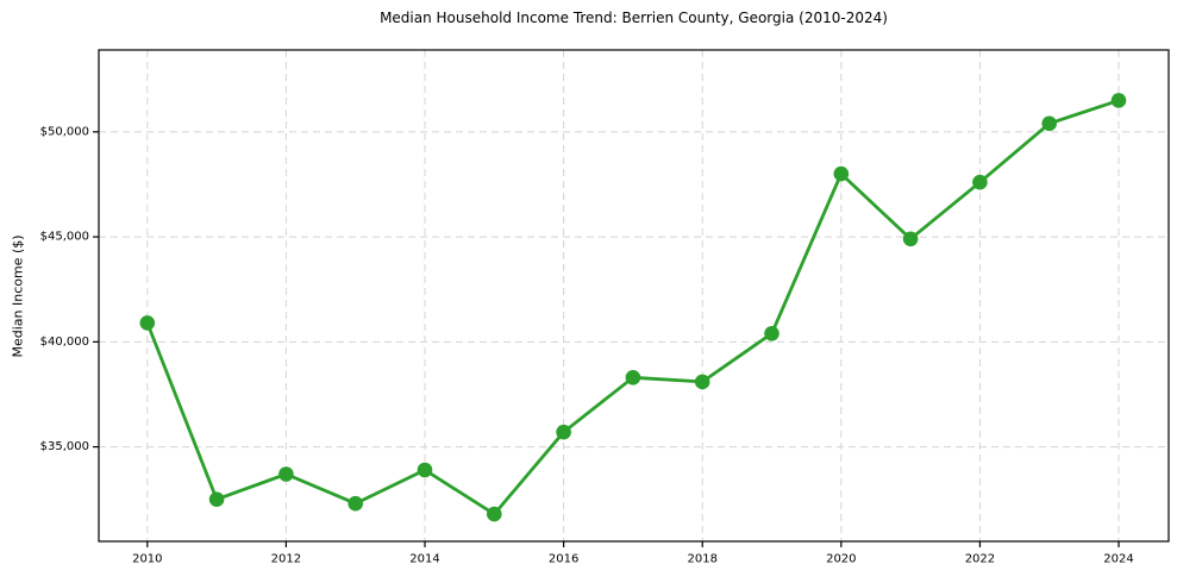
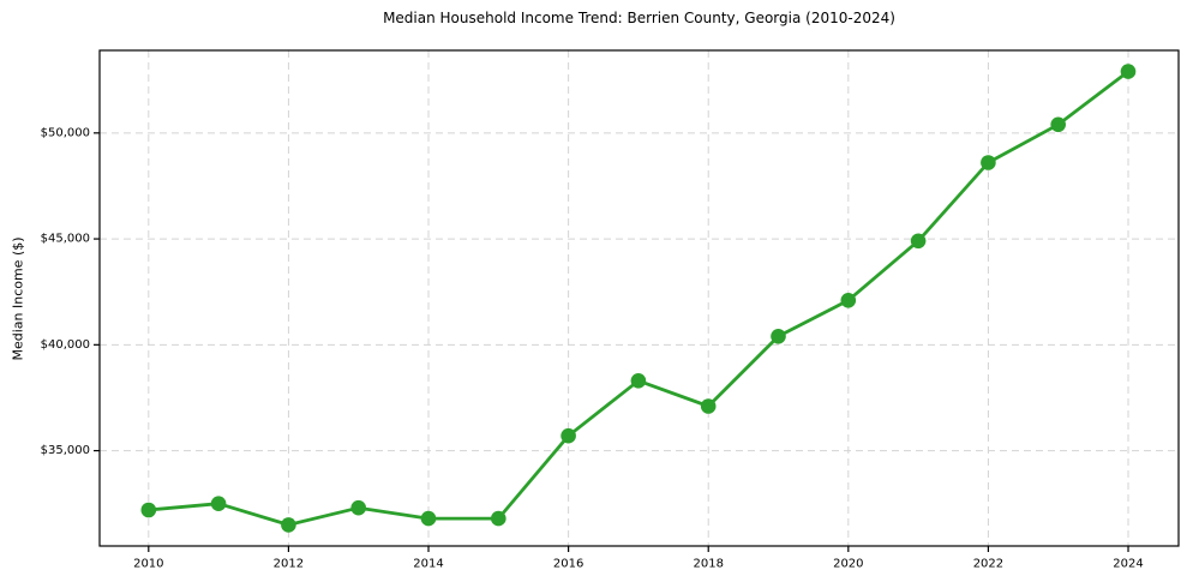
2010: $40900 -> $32200
2012: $33700 -> $31500
2014: $33900 -> $31800
2018: $38100 -> $37100
2020: $48000 -> $42100
2022: $47600 -> $48600
2024: $51500 -> $52900
